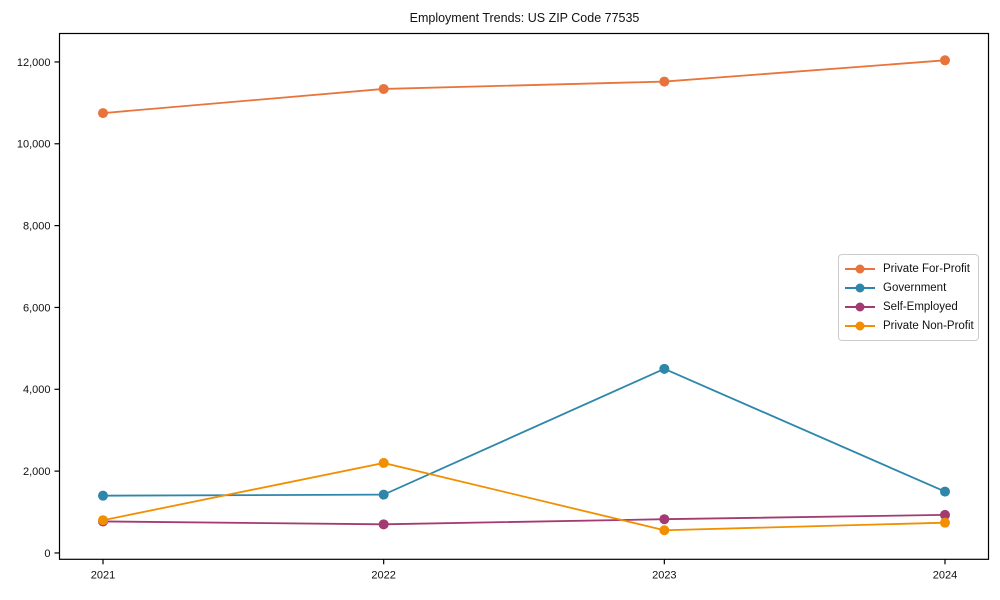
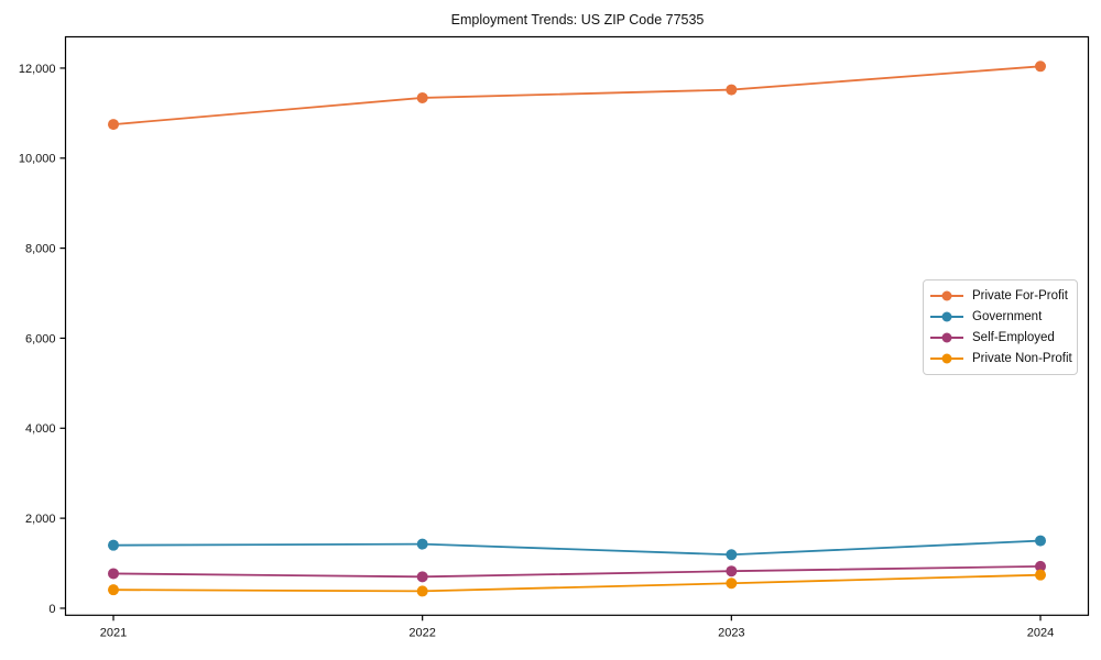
Private Non-Profit/2021: 800 -> 400
Private Non-Profit/2022: 2200 -> 400
Government/2023: 4500 -> 1200
